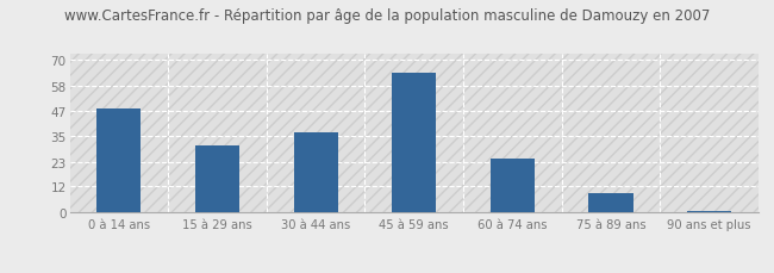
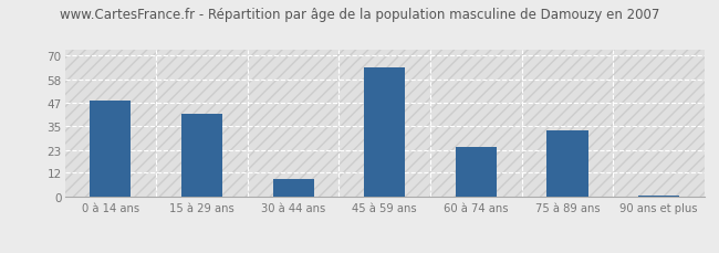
15 à 29 ans: 31 -> 41
30 à 44 ans: 37 -> 9
75 à 89 ans: 9 -> 33
